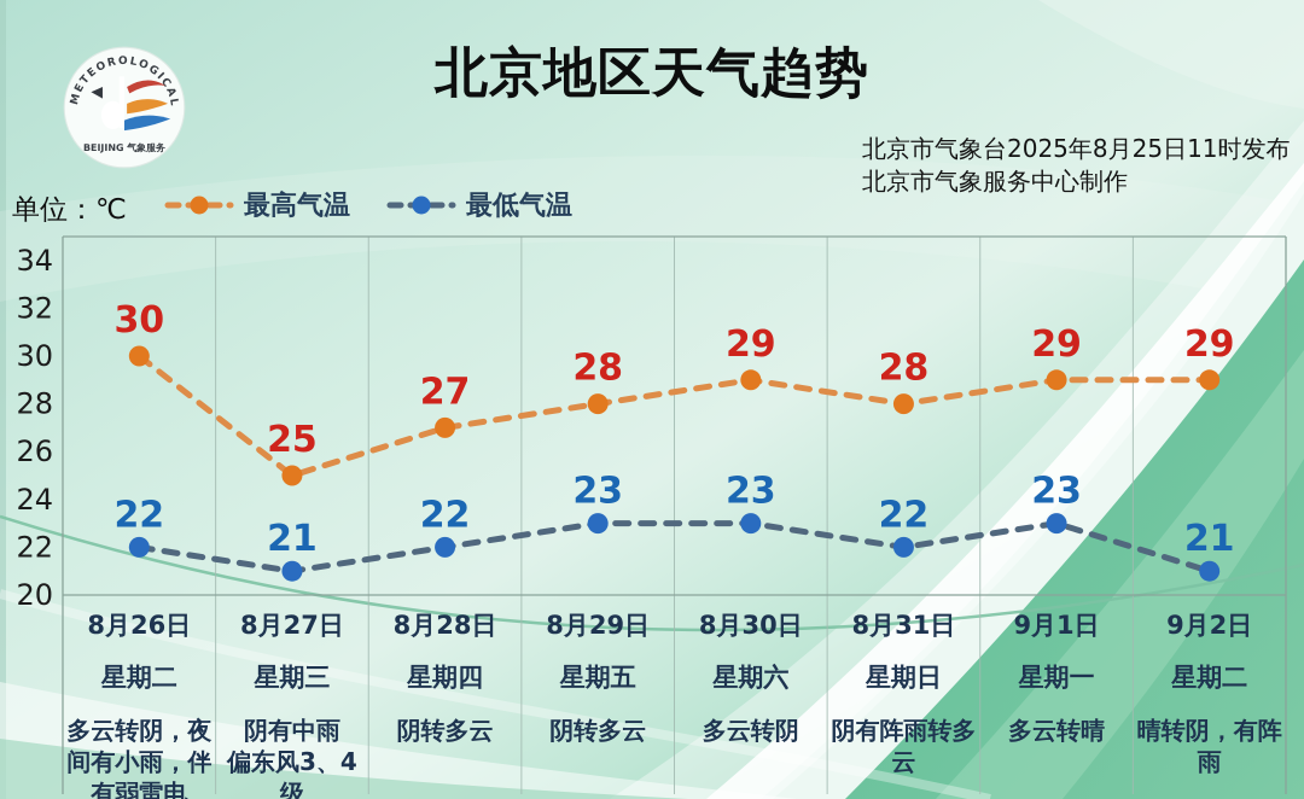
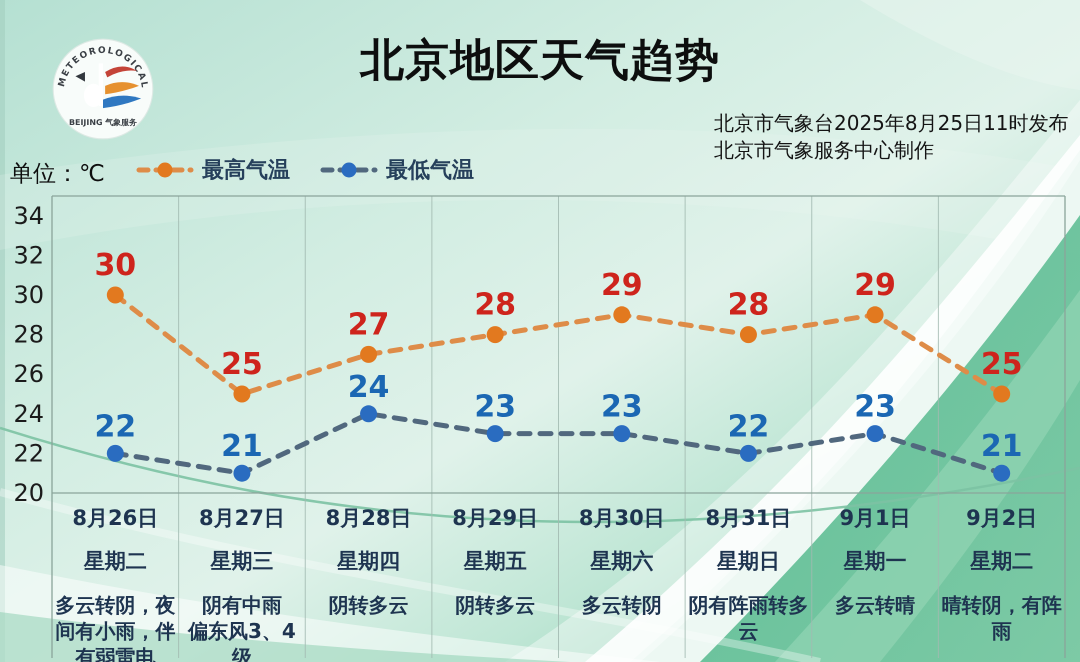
最低气温/8月28日: 22 -> 24
最高气温/9月2日: 29 -> 25
